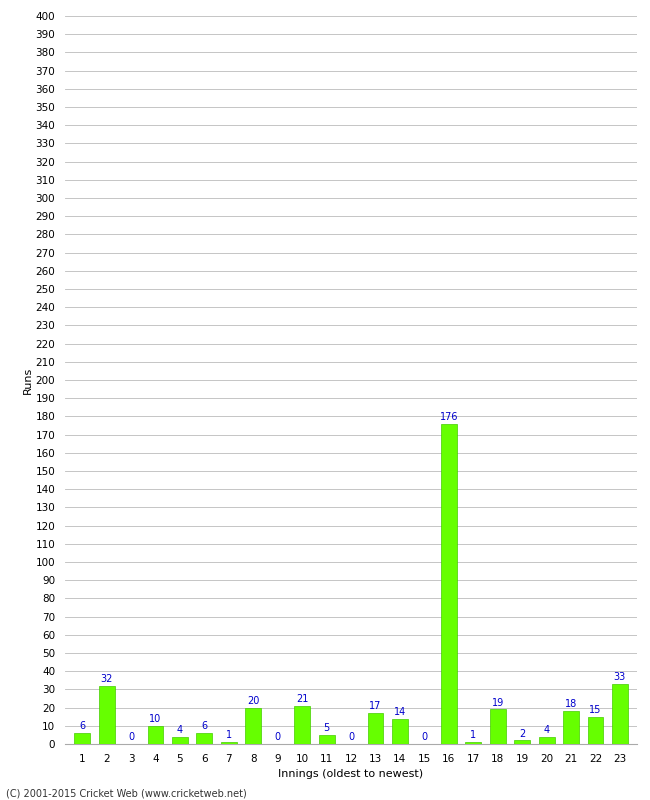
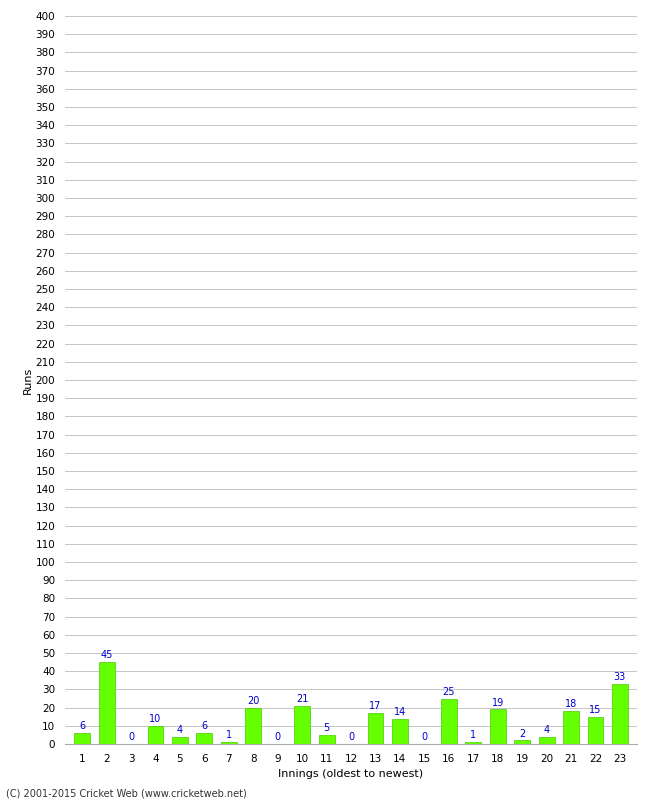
2: 32 -> 45
16: 176 -> 25
